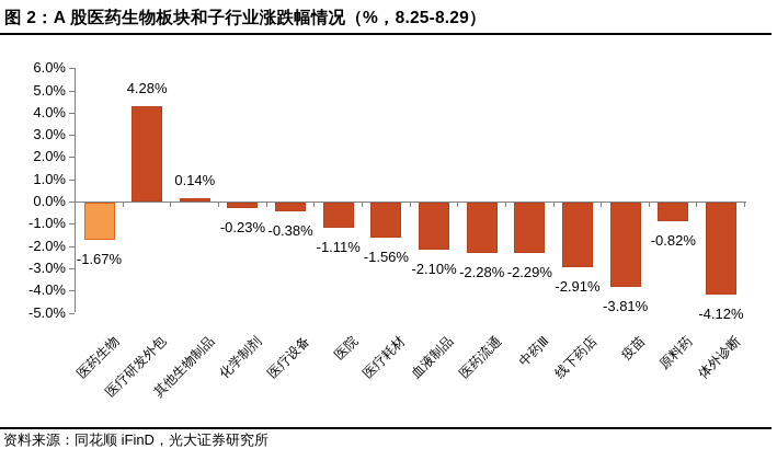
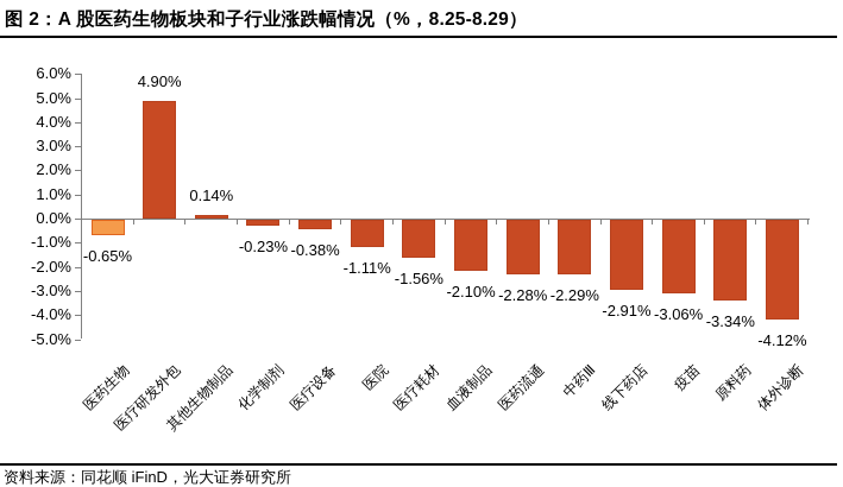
医药生物: -1.67% -> -0.65%
医疗研发外包: 4.28% -> 4.90%
疫苗: -3.81% -> -3.06%
原料药: -0.82% -> -3.34%
